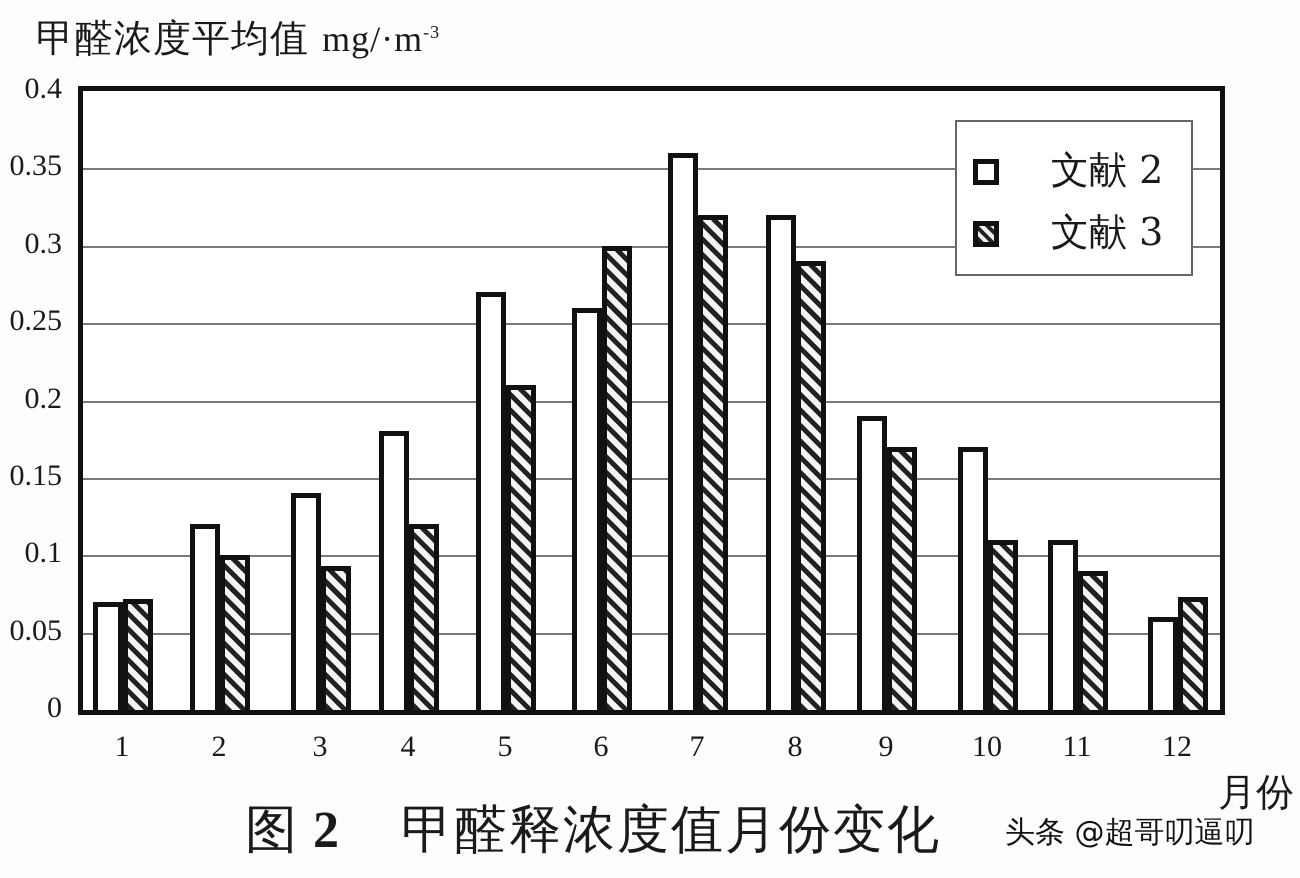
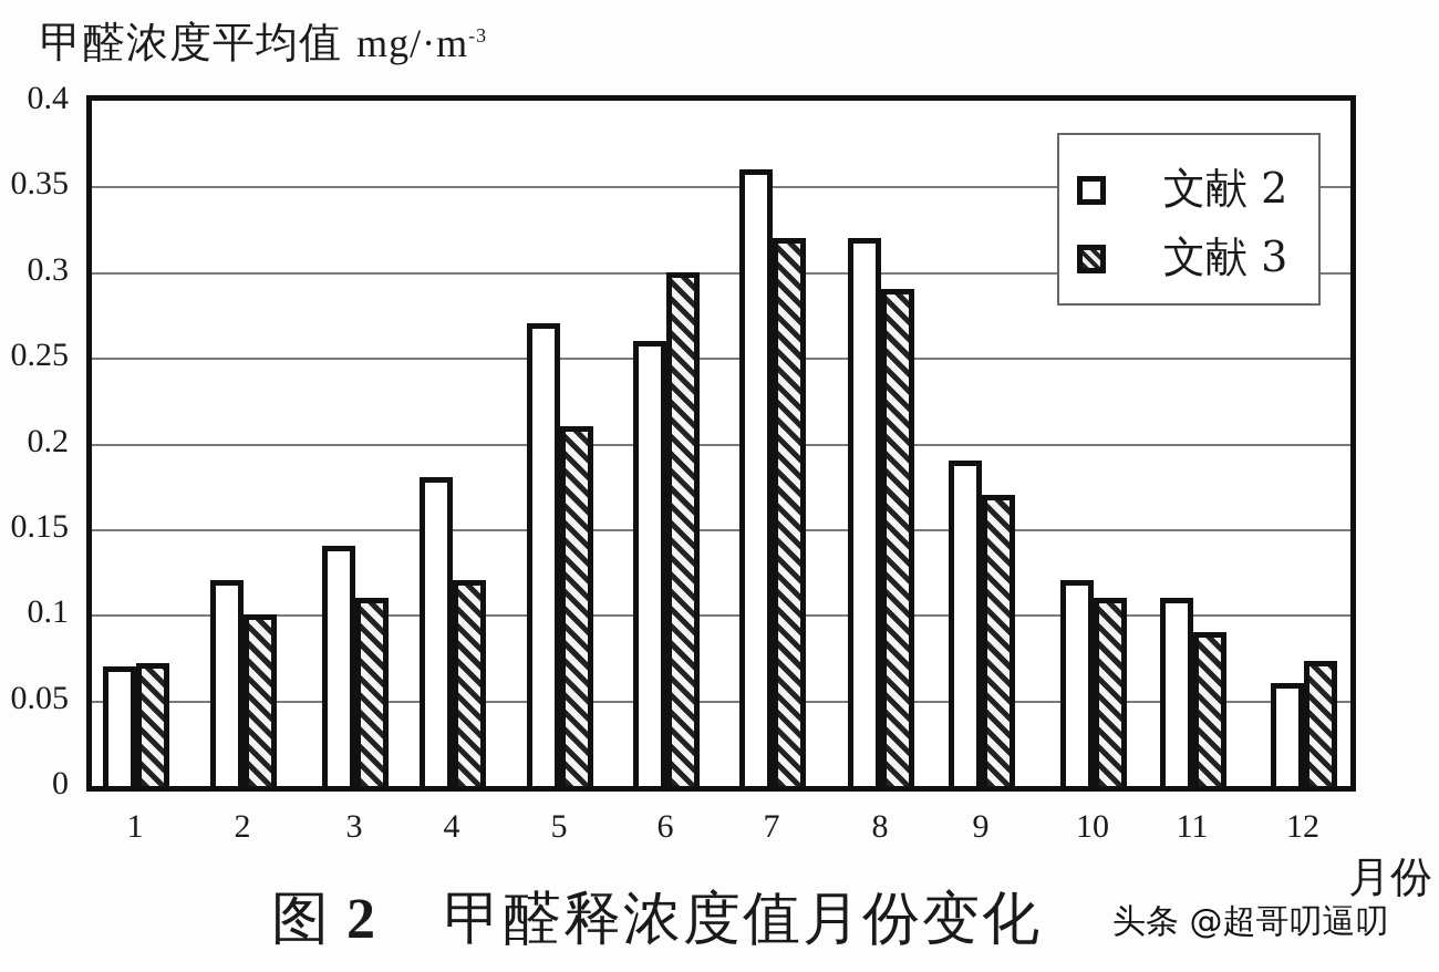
文献 3/3: 0.093 -> 0.110
文献 2/10: 0.17 -> 0.12
